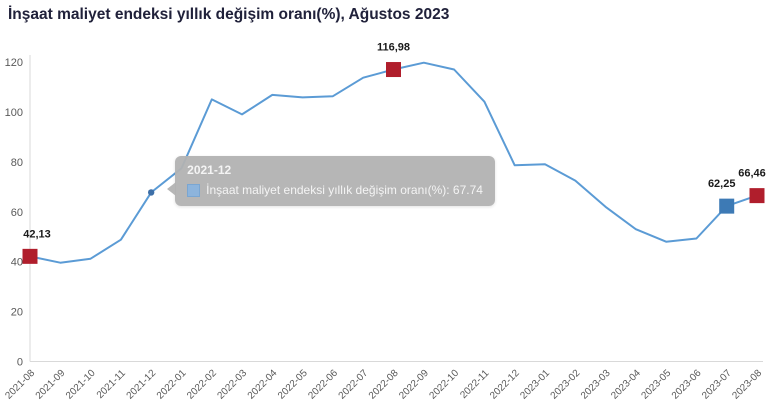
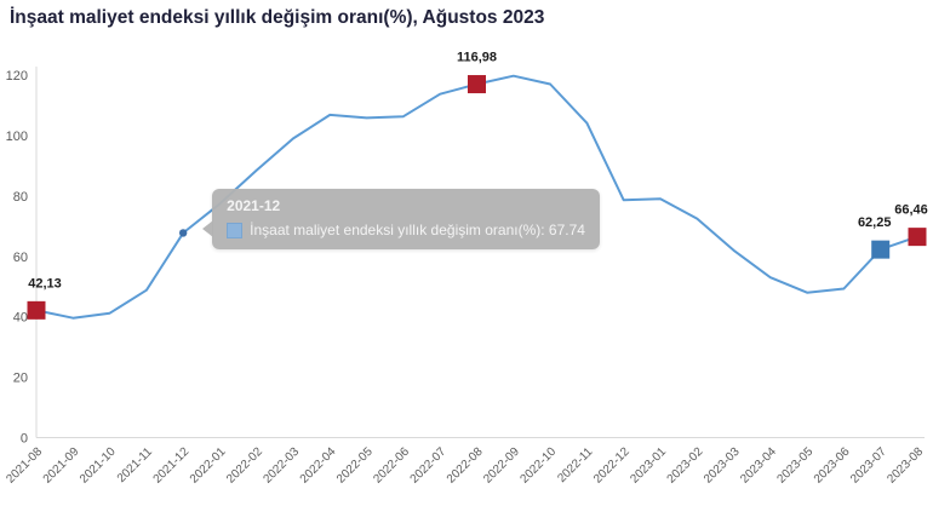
2022-02: 105 -> 88
